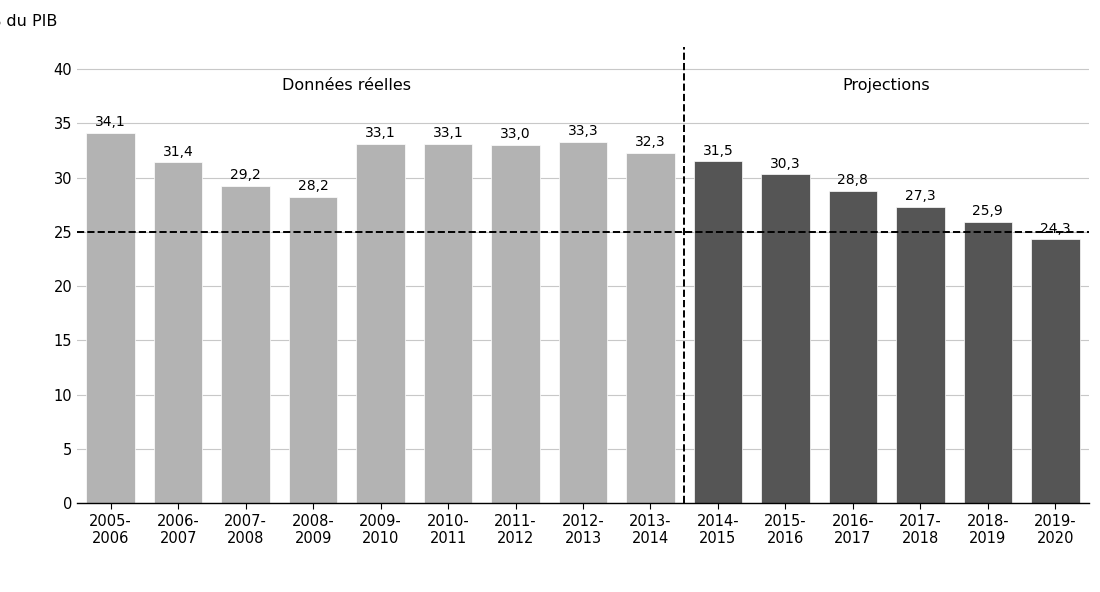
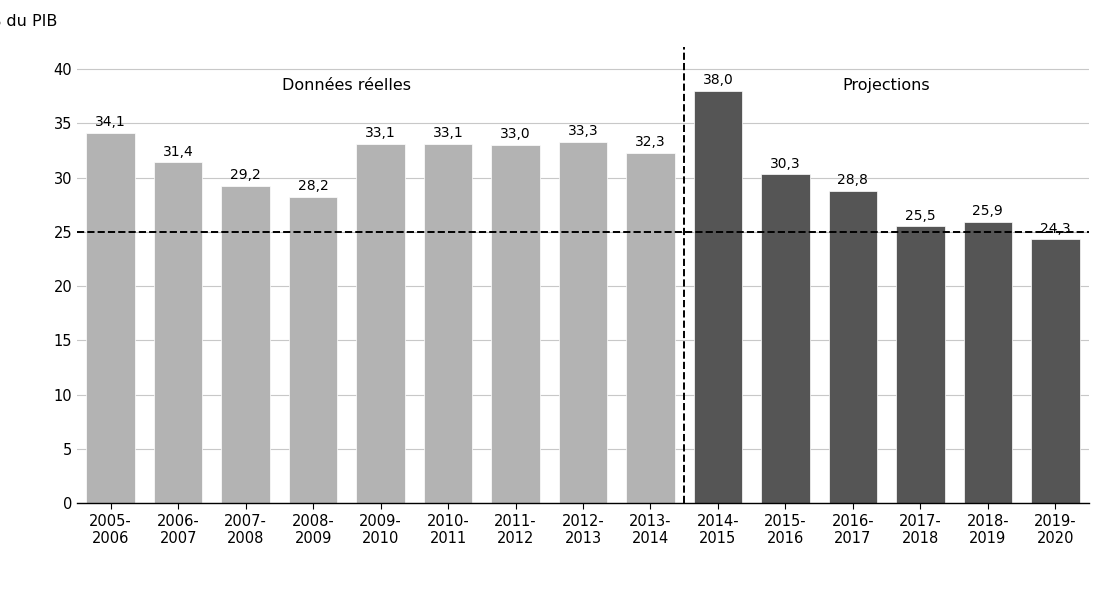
2014- 2015: 31,5 -> 38,0
2017- 2018: 27,3 -> 25,5
